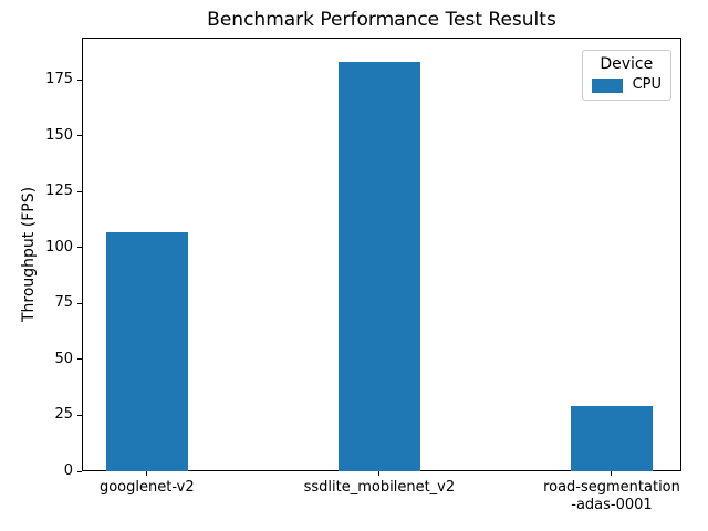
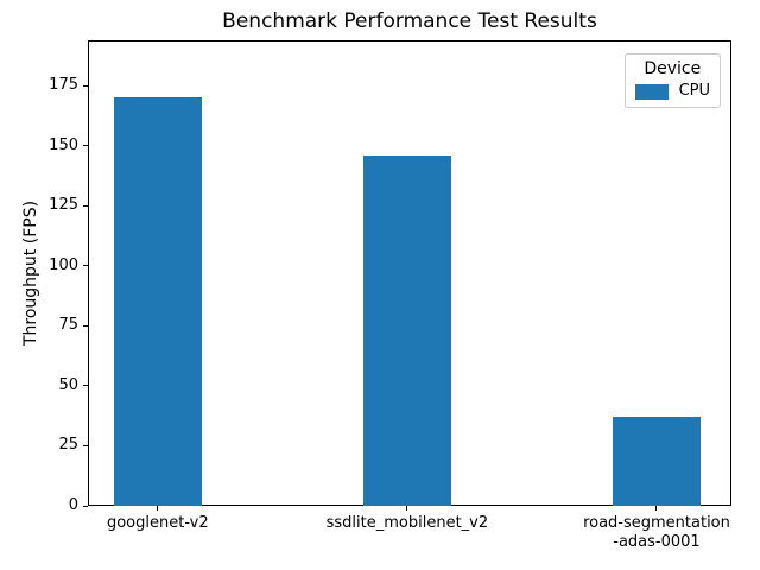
googlenet-v2: 107 -> 170
ssdlite_mobilenet_v2: 183 -> 146
road-segmentation -adas-0001: 29 -> 37
